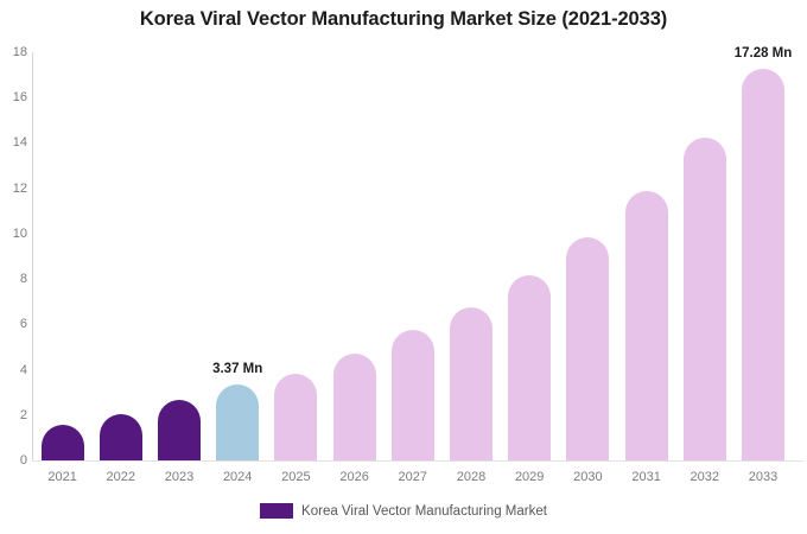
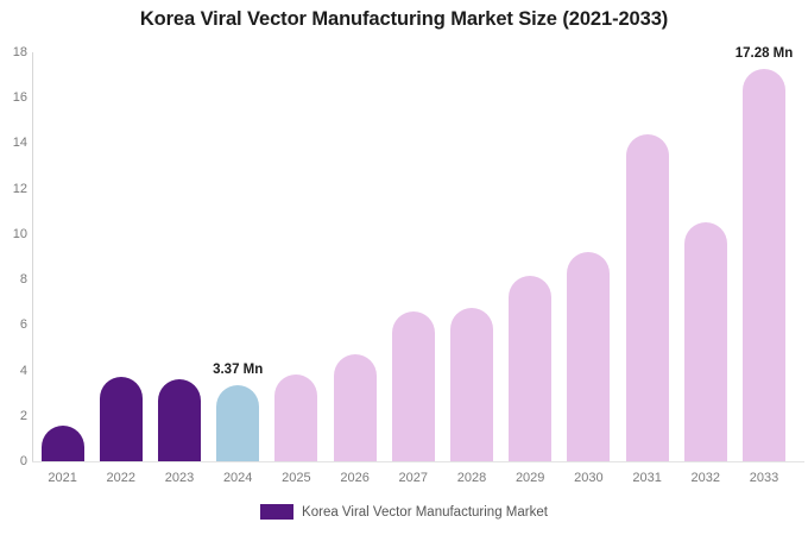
2022: 2.0 -> 3.7
2023: 2.6 -> 3.6
2027: 5.8 -> 6.6
2030: 9.8 -> 9.2
2031: 11.9 -> 14.4
2032: 14.2 -> 10.5
